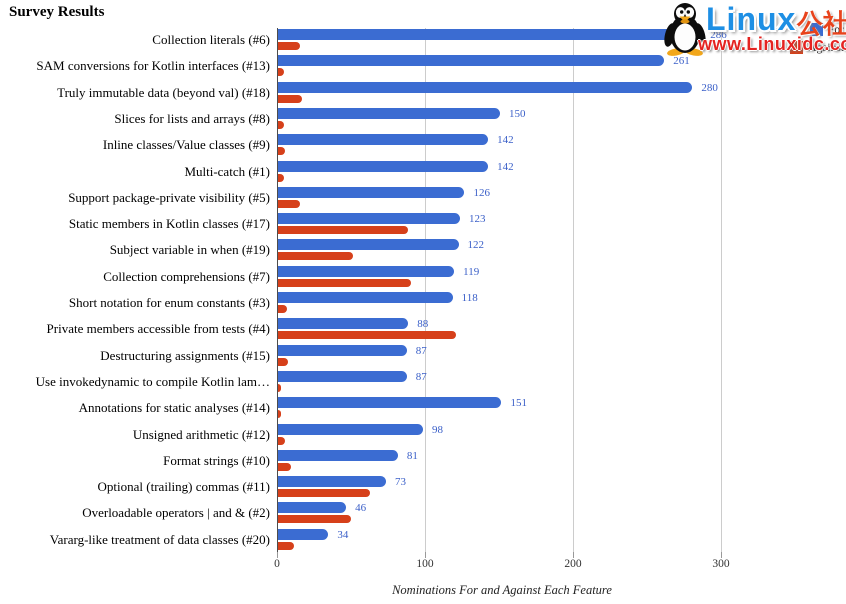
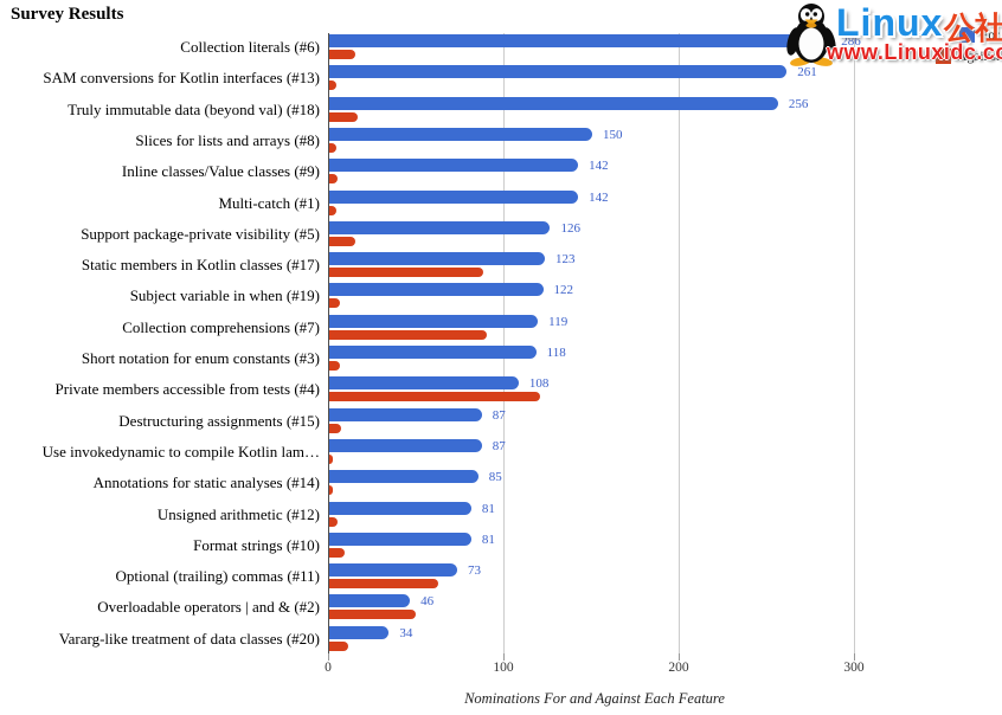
For/Truly immutable data (beyond val) (#18): 280 -> 256
Against/Subject variable in when (#19): 51 -> 6
For/Private members accessible from tests (#4): 88 -> 108
For/Annotations for static analyses (#14): 151 -> 85
For/Unsigned arithmetic (#12): 98 -> 81
